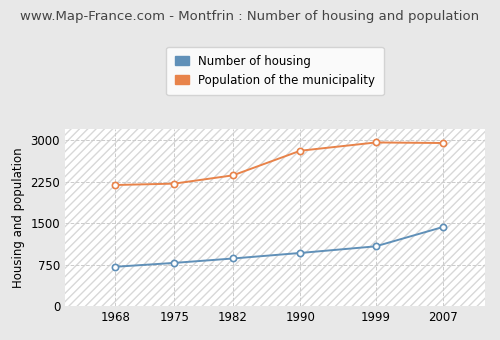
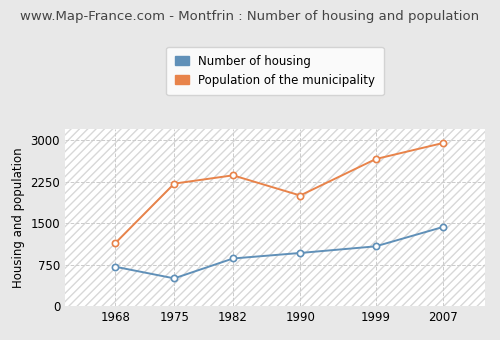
Population of the municipality/1968: 2190 -> 1140
Number of housing/1975: 780 -> 500
Population of the municipality/1990: 2810 -> 2000
Population of the municipality/1999: 2960 -> 2660
